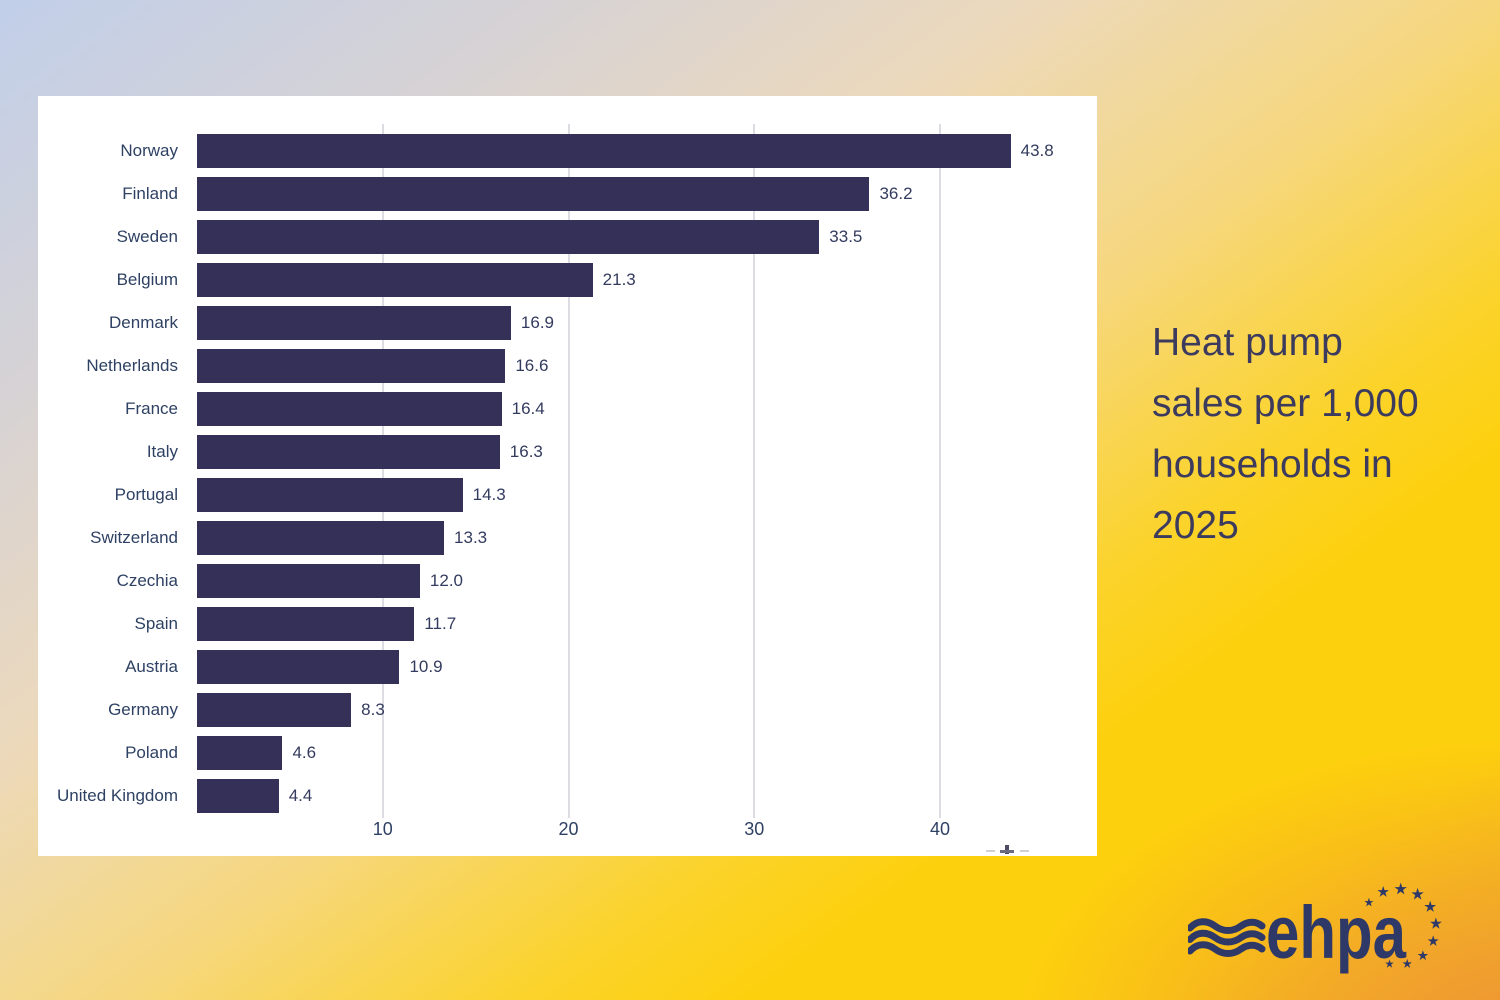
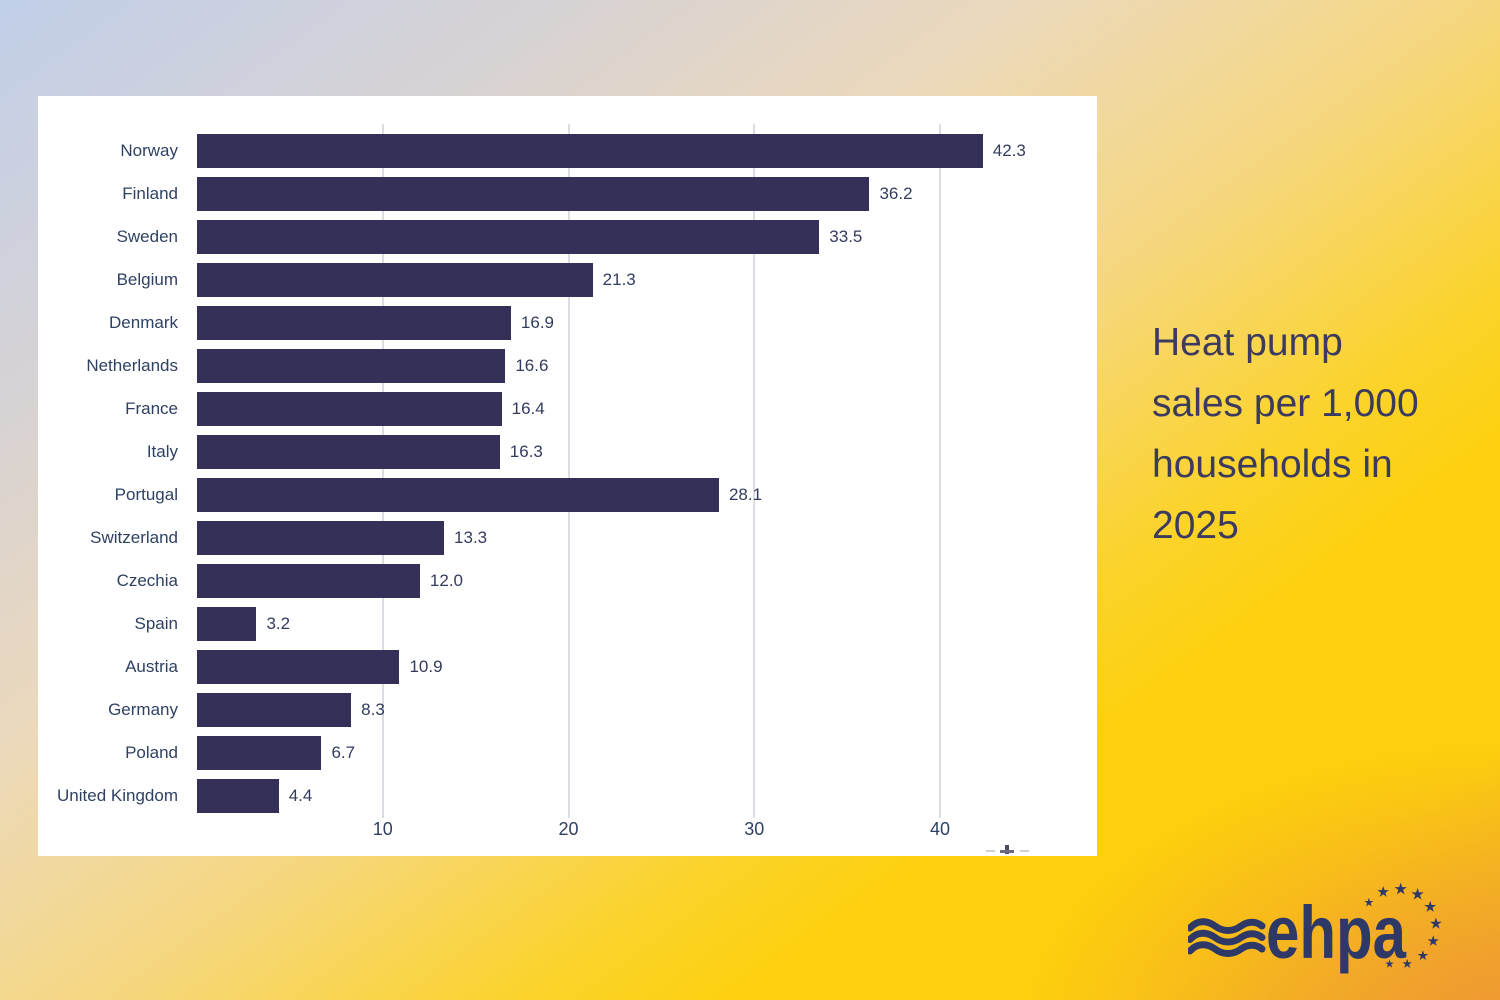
Norway: 43.8 -> 42.3
Portugal: 14.3 -> 28.1
Spain: 11.7 -> 3.2
Poland: 4.6 -> 6.7
